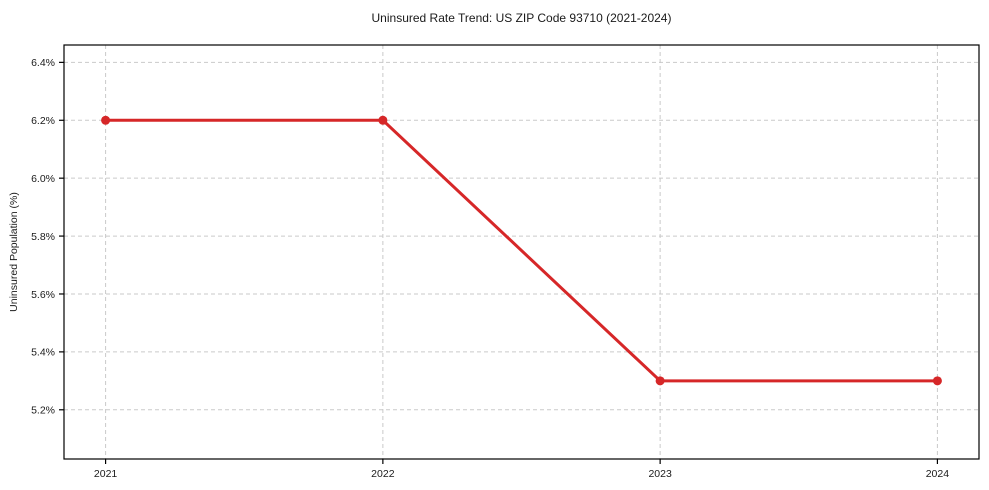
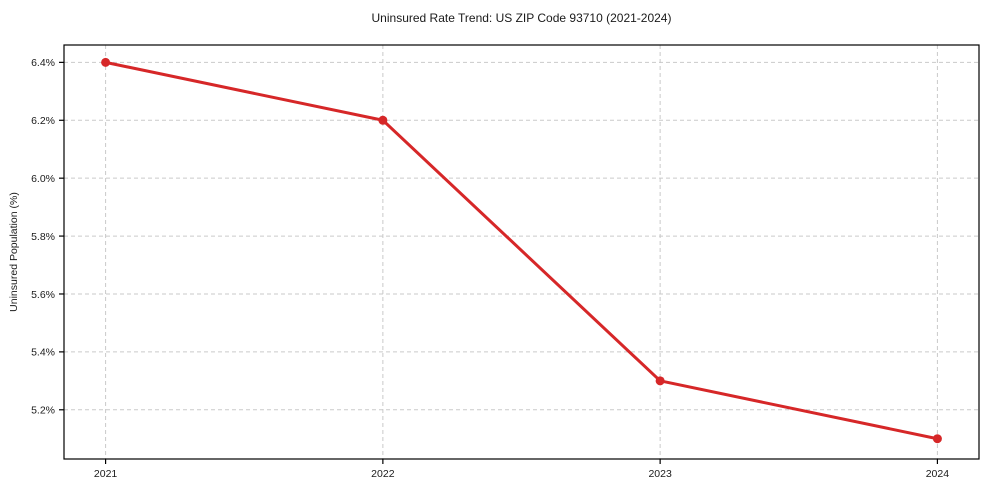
2021: 6.2% -> 6.4%
2024: 5.3% -> 5.1%
